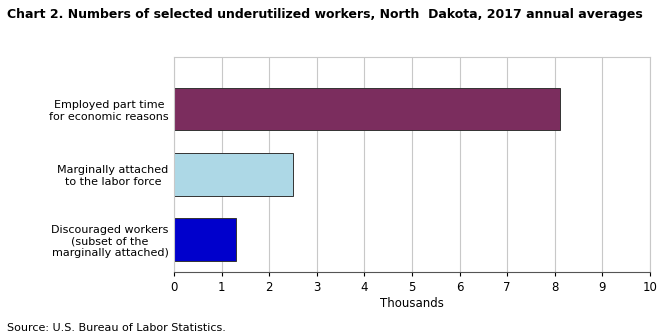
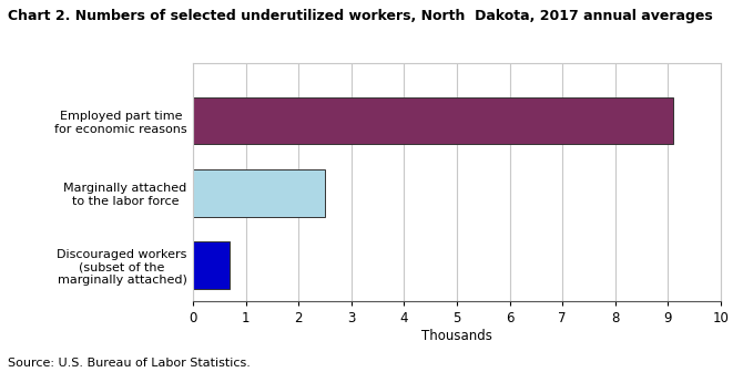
Employed part time for economic reasons: 8.1 -> 9.1
Discouraged workers (subset of the marginally attached): 1.3 -> 0.7
